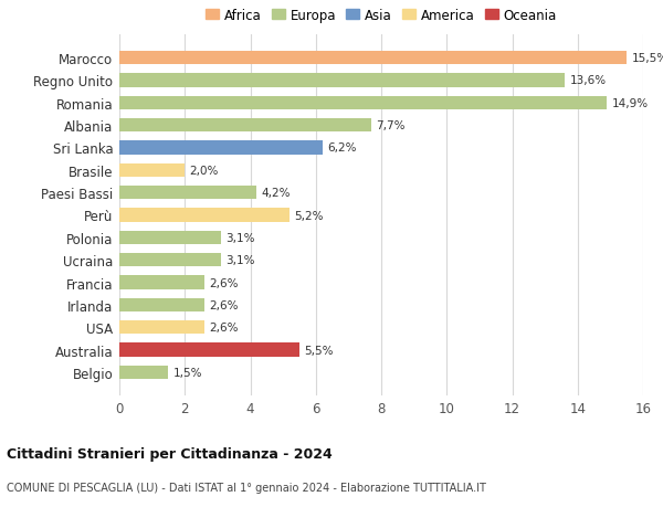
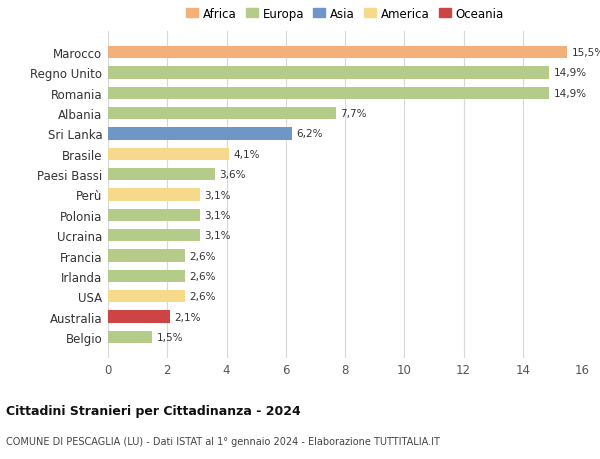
Regno Unito: 13,6% -> 14,9%
Brasile: 2,0% -> 4,1%
Paesi Bassi: 4,2% -> 3,6%
Perù: 5,2% -> 3,1%
Australia: 5,5% -> 2,1%
